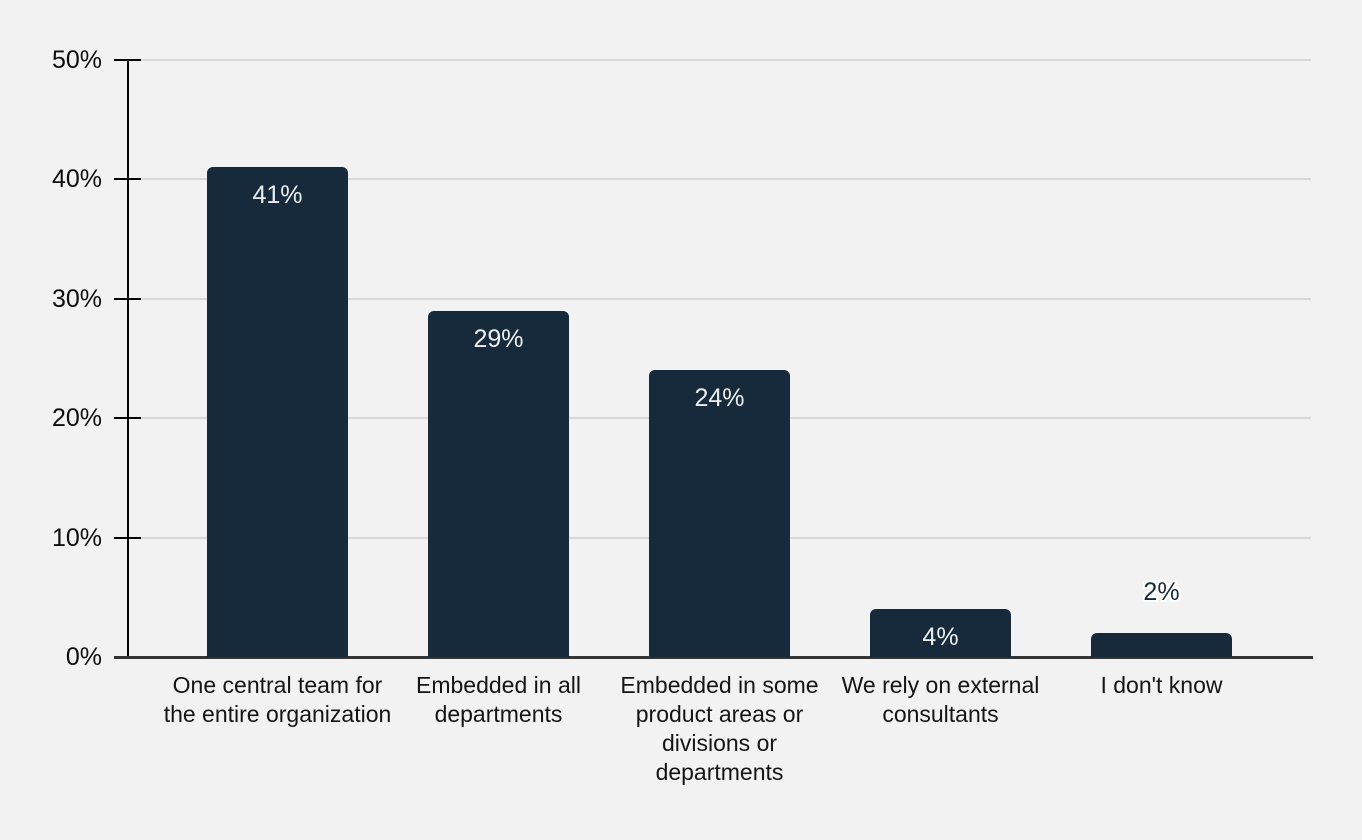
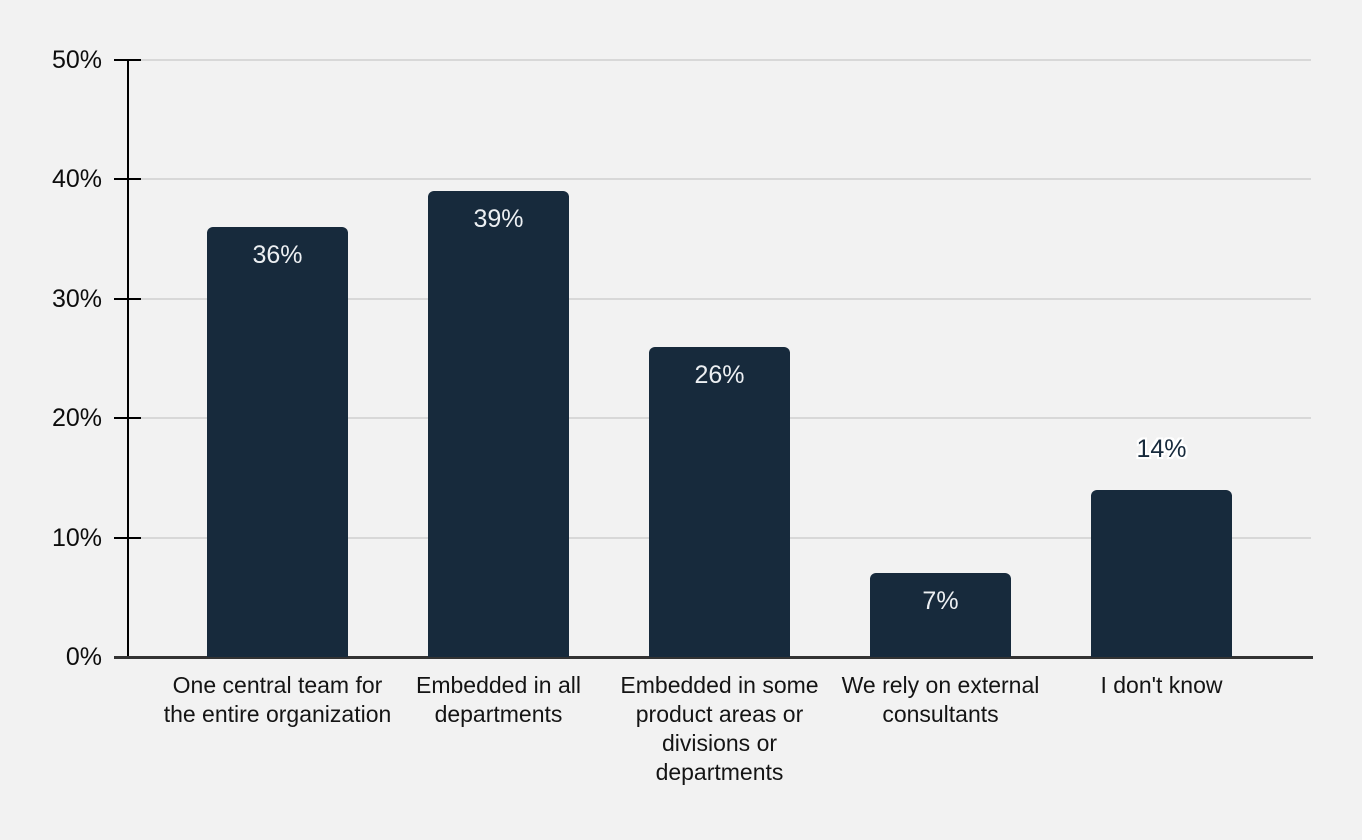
One central team for the entire organization: 41% -> 36%
Embedded in all departments: 29% -> 39%
Embedded in some product areas or divisions or departments: 24% -> 26%
We rely on external consultants: 4% -> 7%
I don't know: 2% -> 14%
